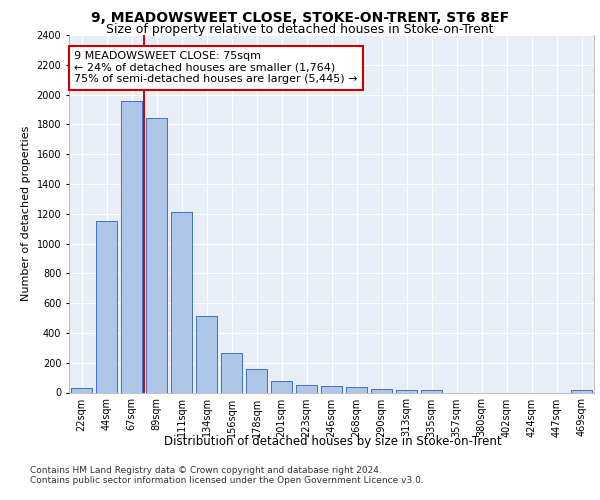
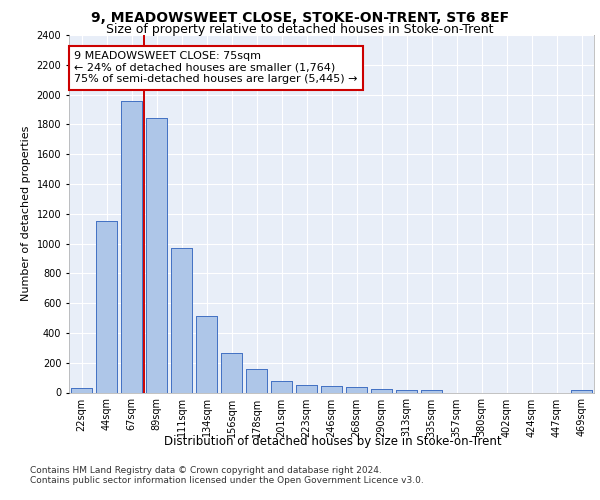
111sqm: 1210 -> 970
